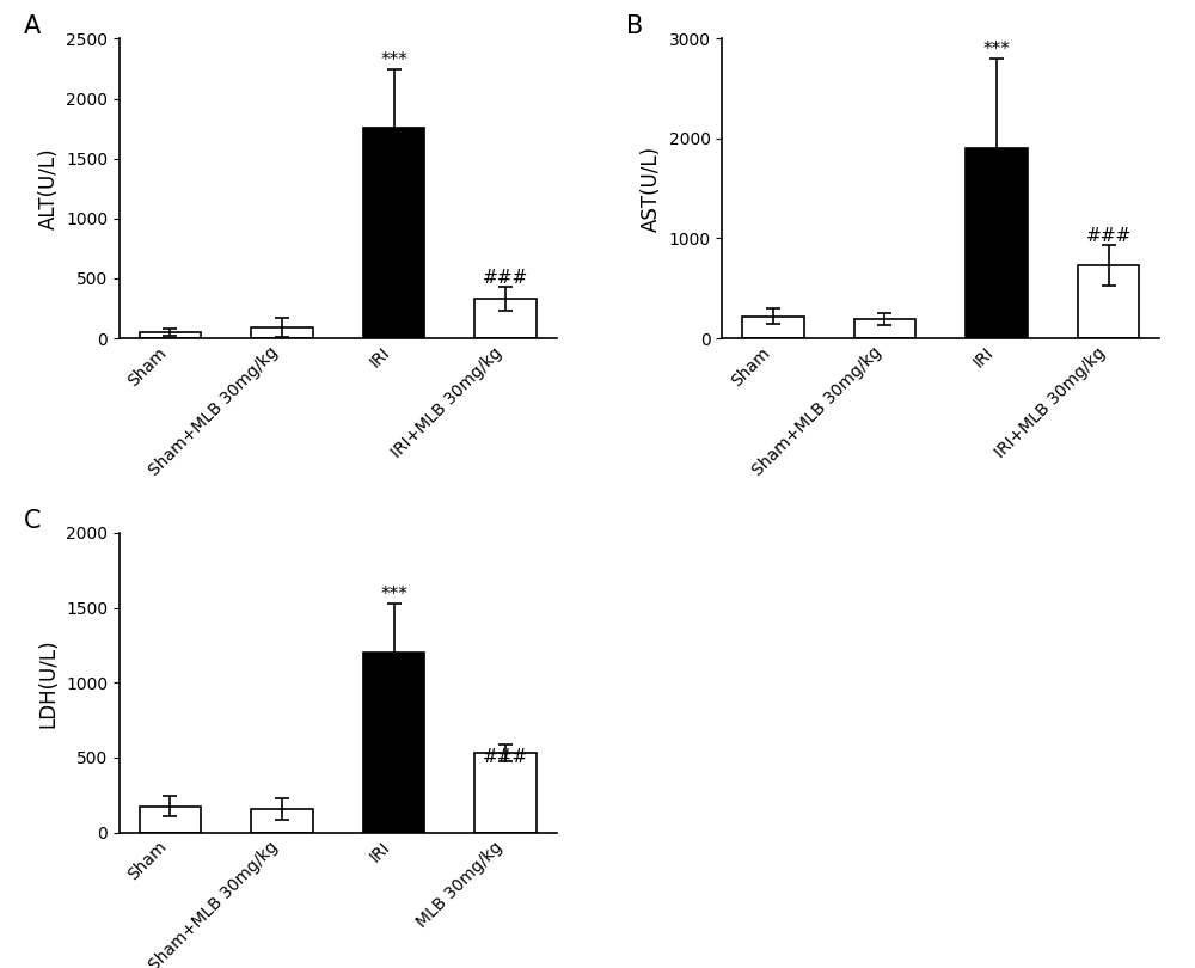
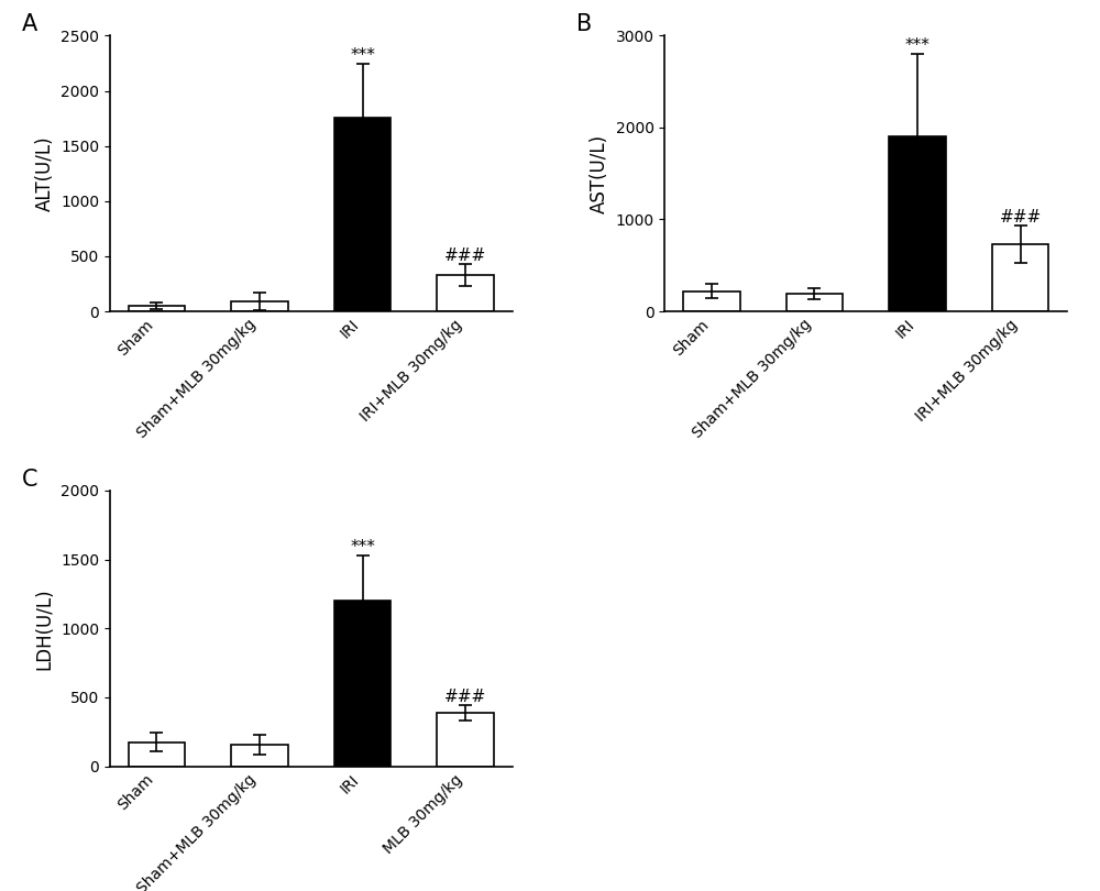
MLB 30mg/kg: 530 -> 390
